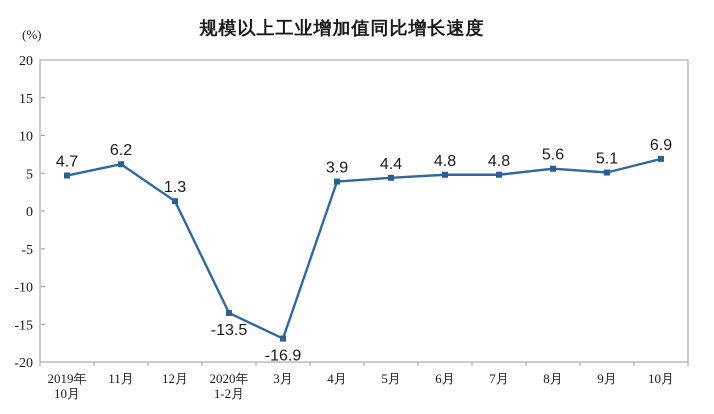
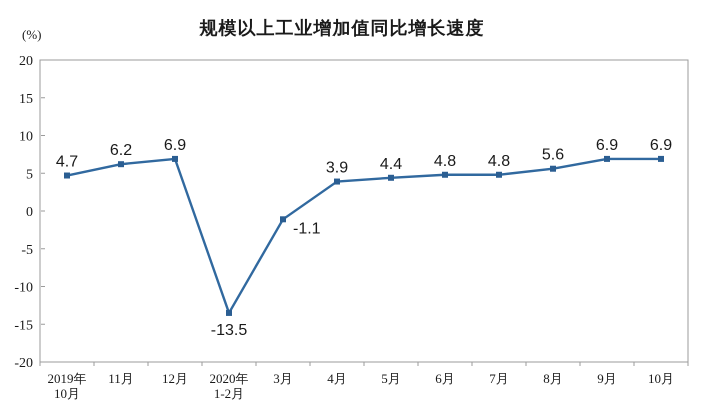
12月: 1.3 -> 6.9
3月: -16.9 -> -1.1
9月: 5.1 -> 6.9
